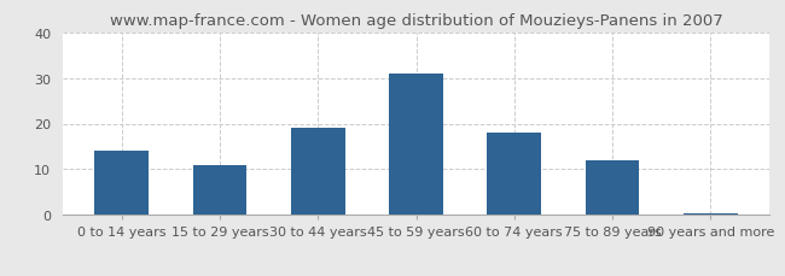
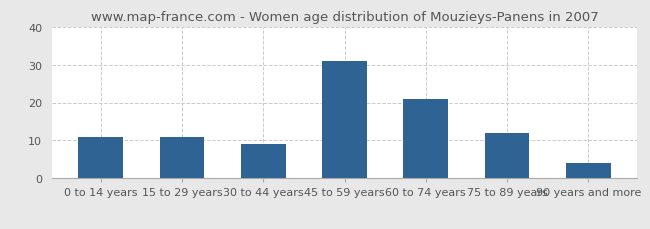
0 to 14 years: 14.0 -> 11.0
30 to 44 years: 19.0 -> 9.0
60 to 74 years: 18.0 -> 21.0
90 years and more: 0.5 -> 4.0
